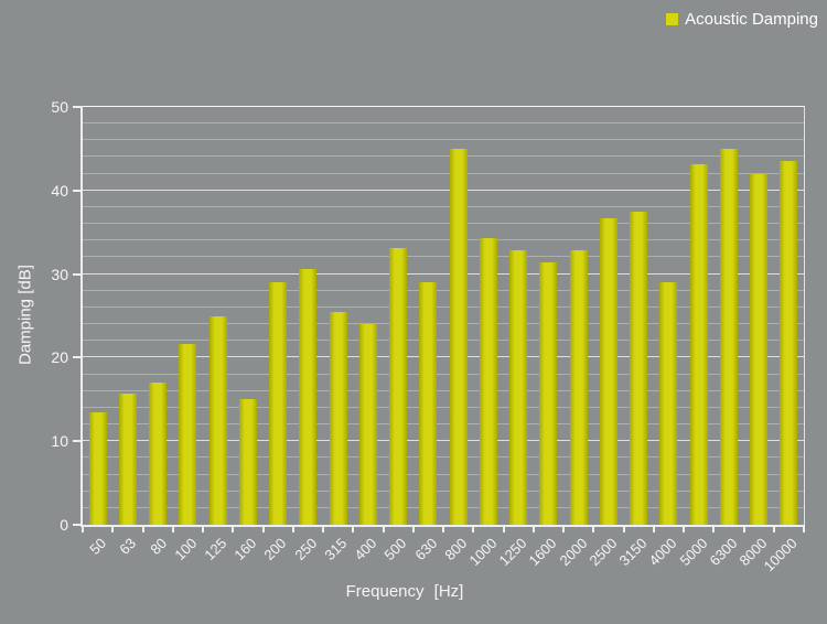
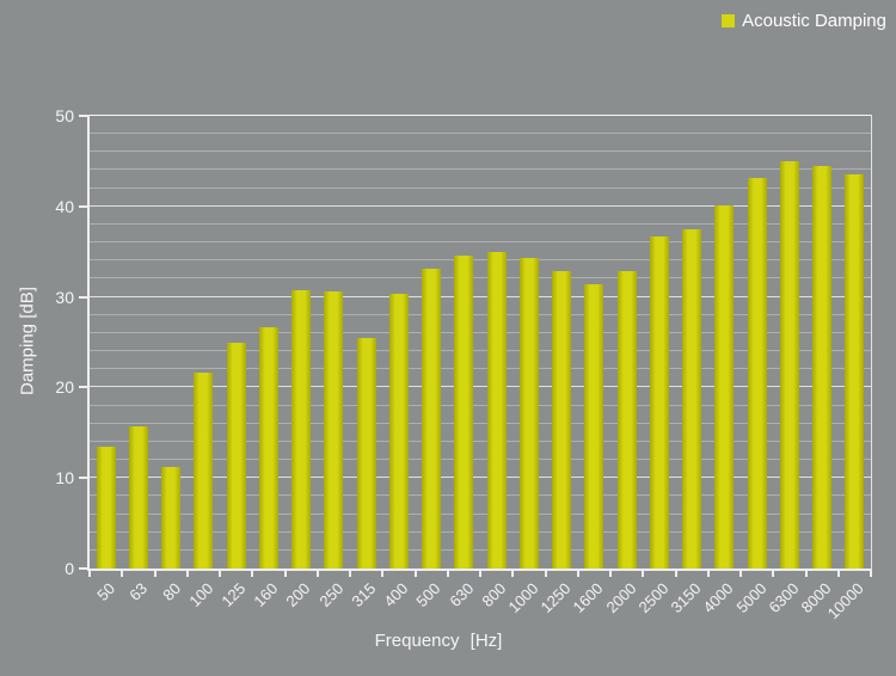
80: 17 -> 11
160: 15 -> 27
200: 29 -> 31
400: 24 -> 30
630: 29 -> 35
800: 45 -> 35
4000: 29 -> 40
8000: 42 -> 44
